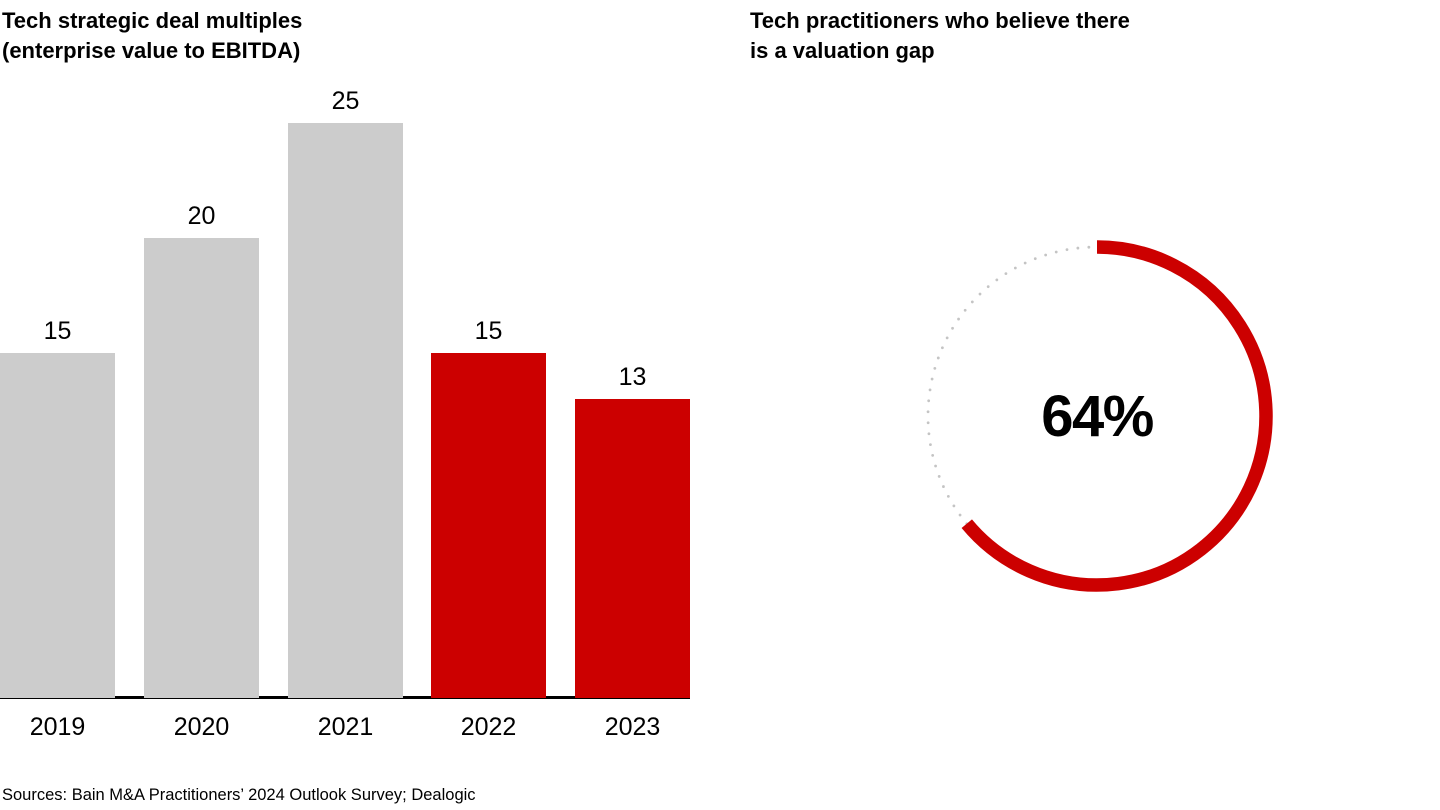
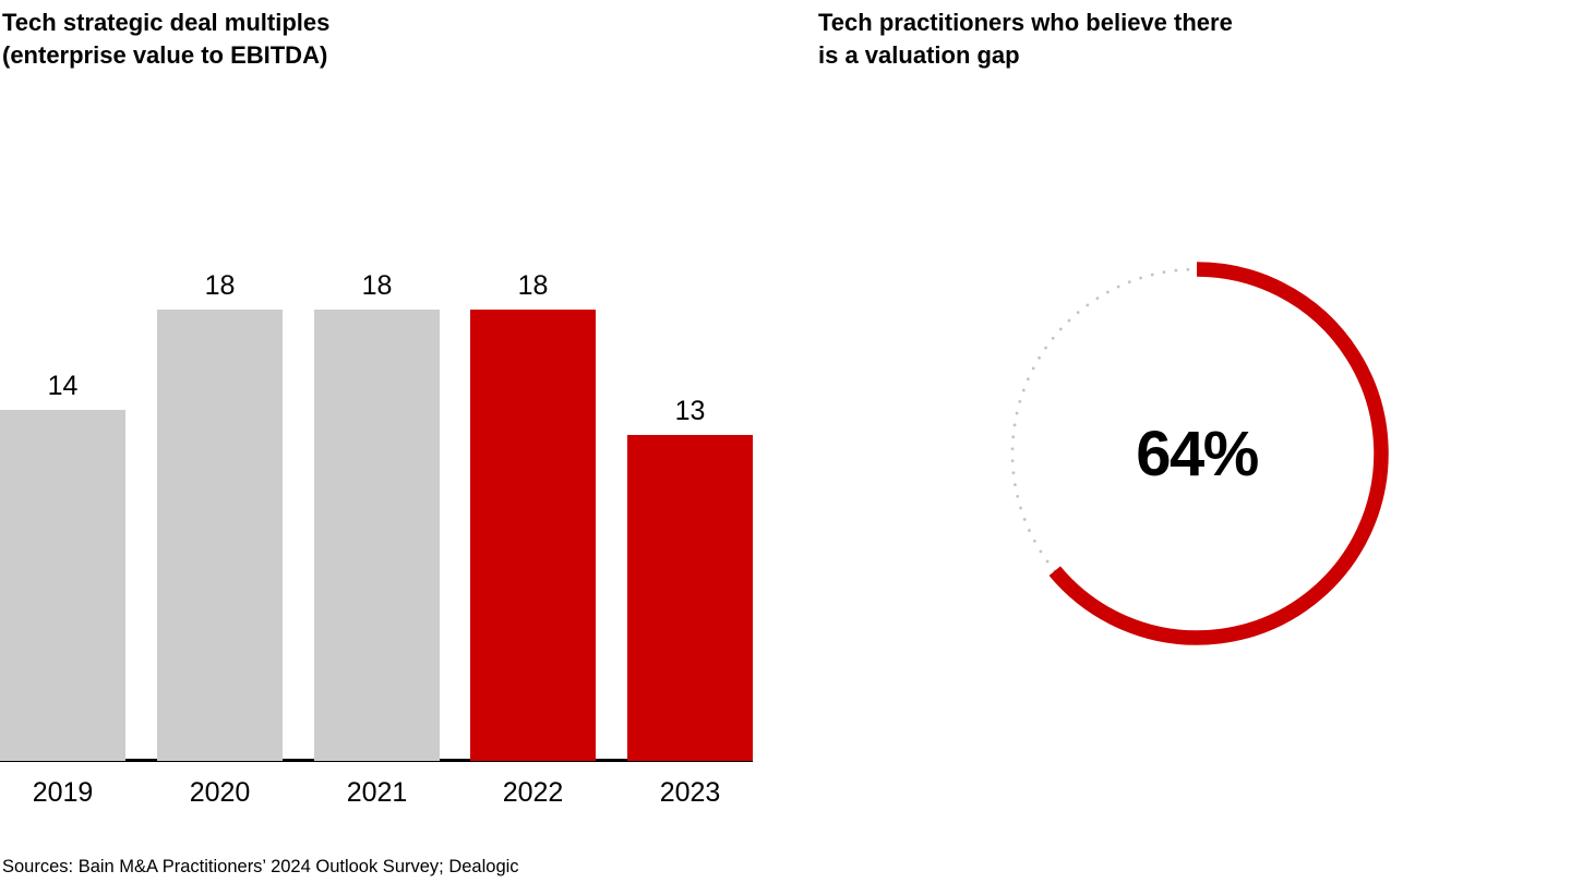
Tech strategic deal multiples (enterprise value to EBITDA)/2019: 15 -> 14
Tech strategic deal multiples (enterprise value to EBITDA)/2020: 20 -> 18
Tech strategic deal multiples (enterprise value to EBITDA)/2021: 25 -> 18
Tech strategic deal multiples (enterprise value to EBITDA)/2022: 15 -> 18
